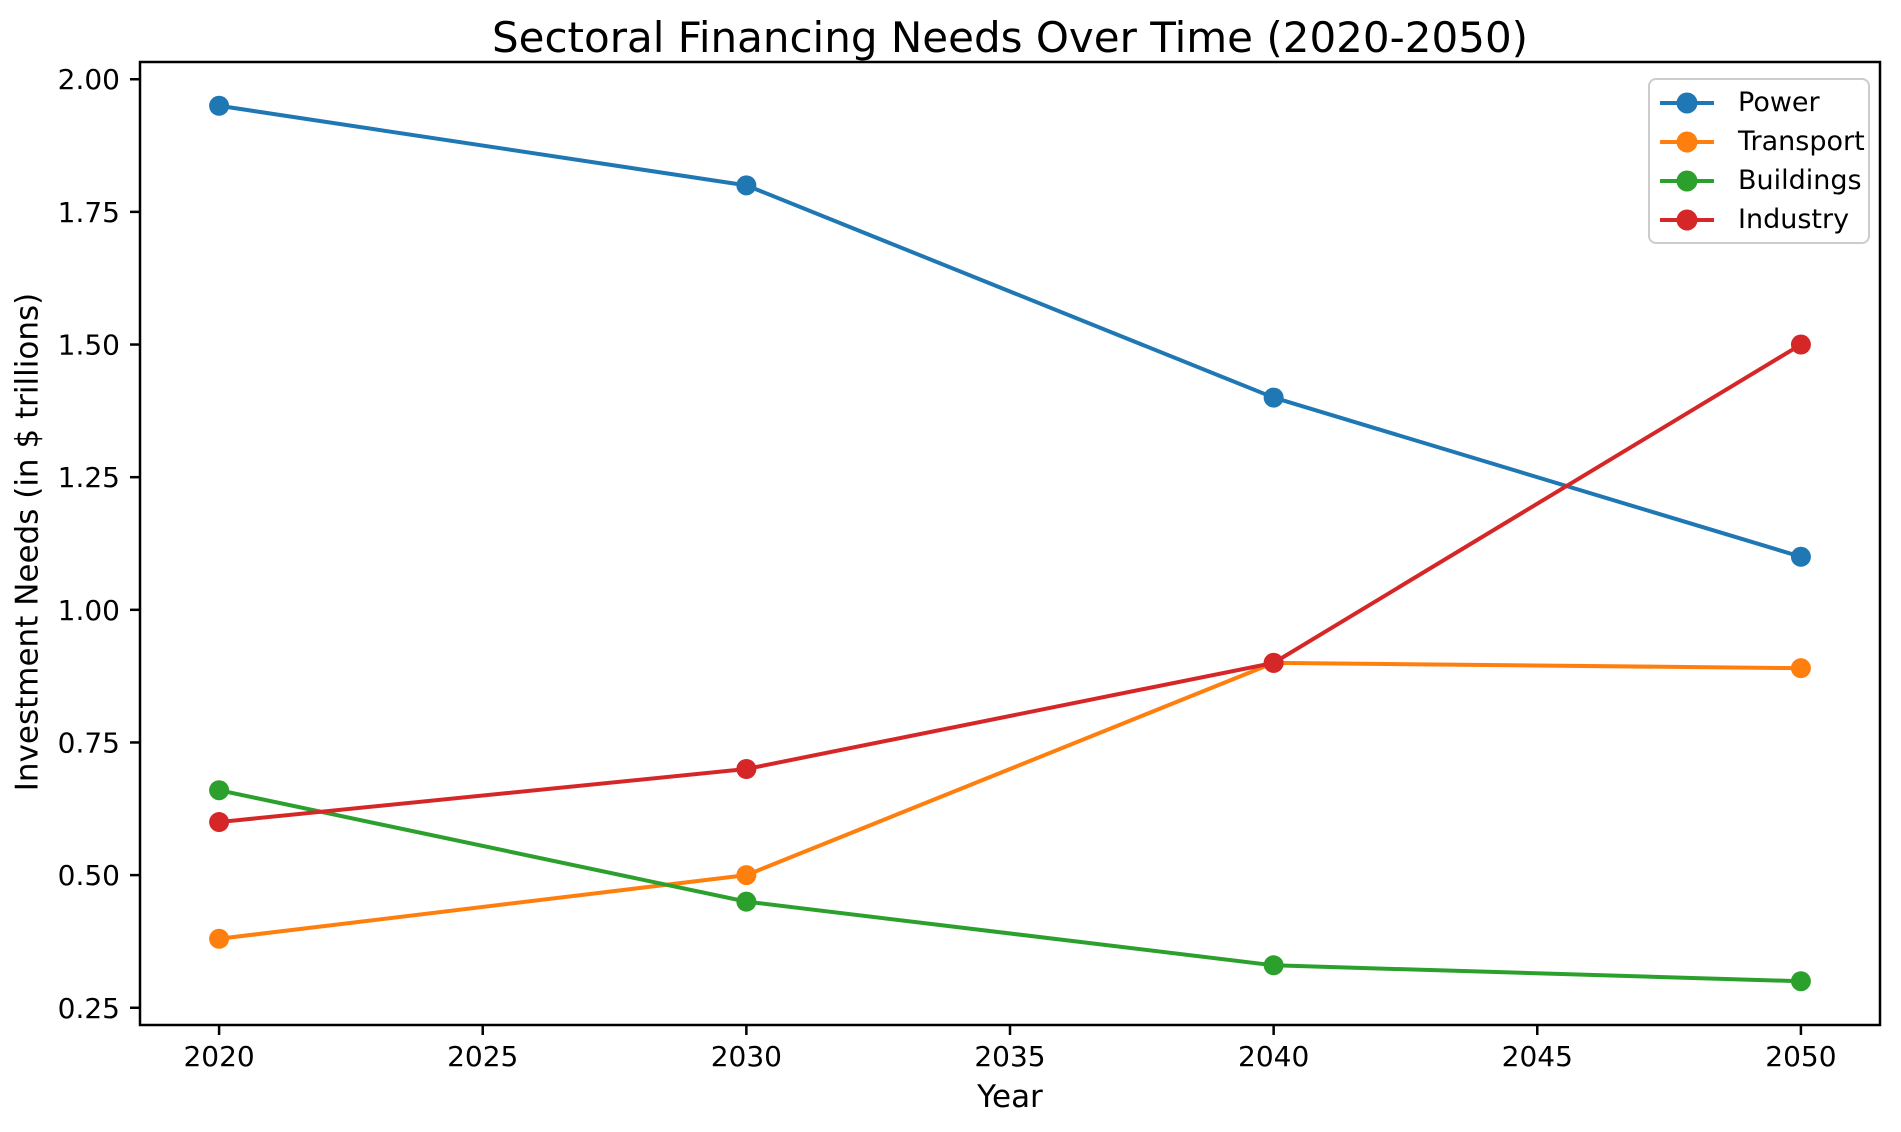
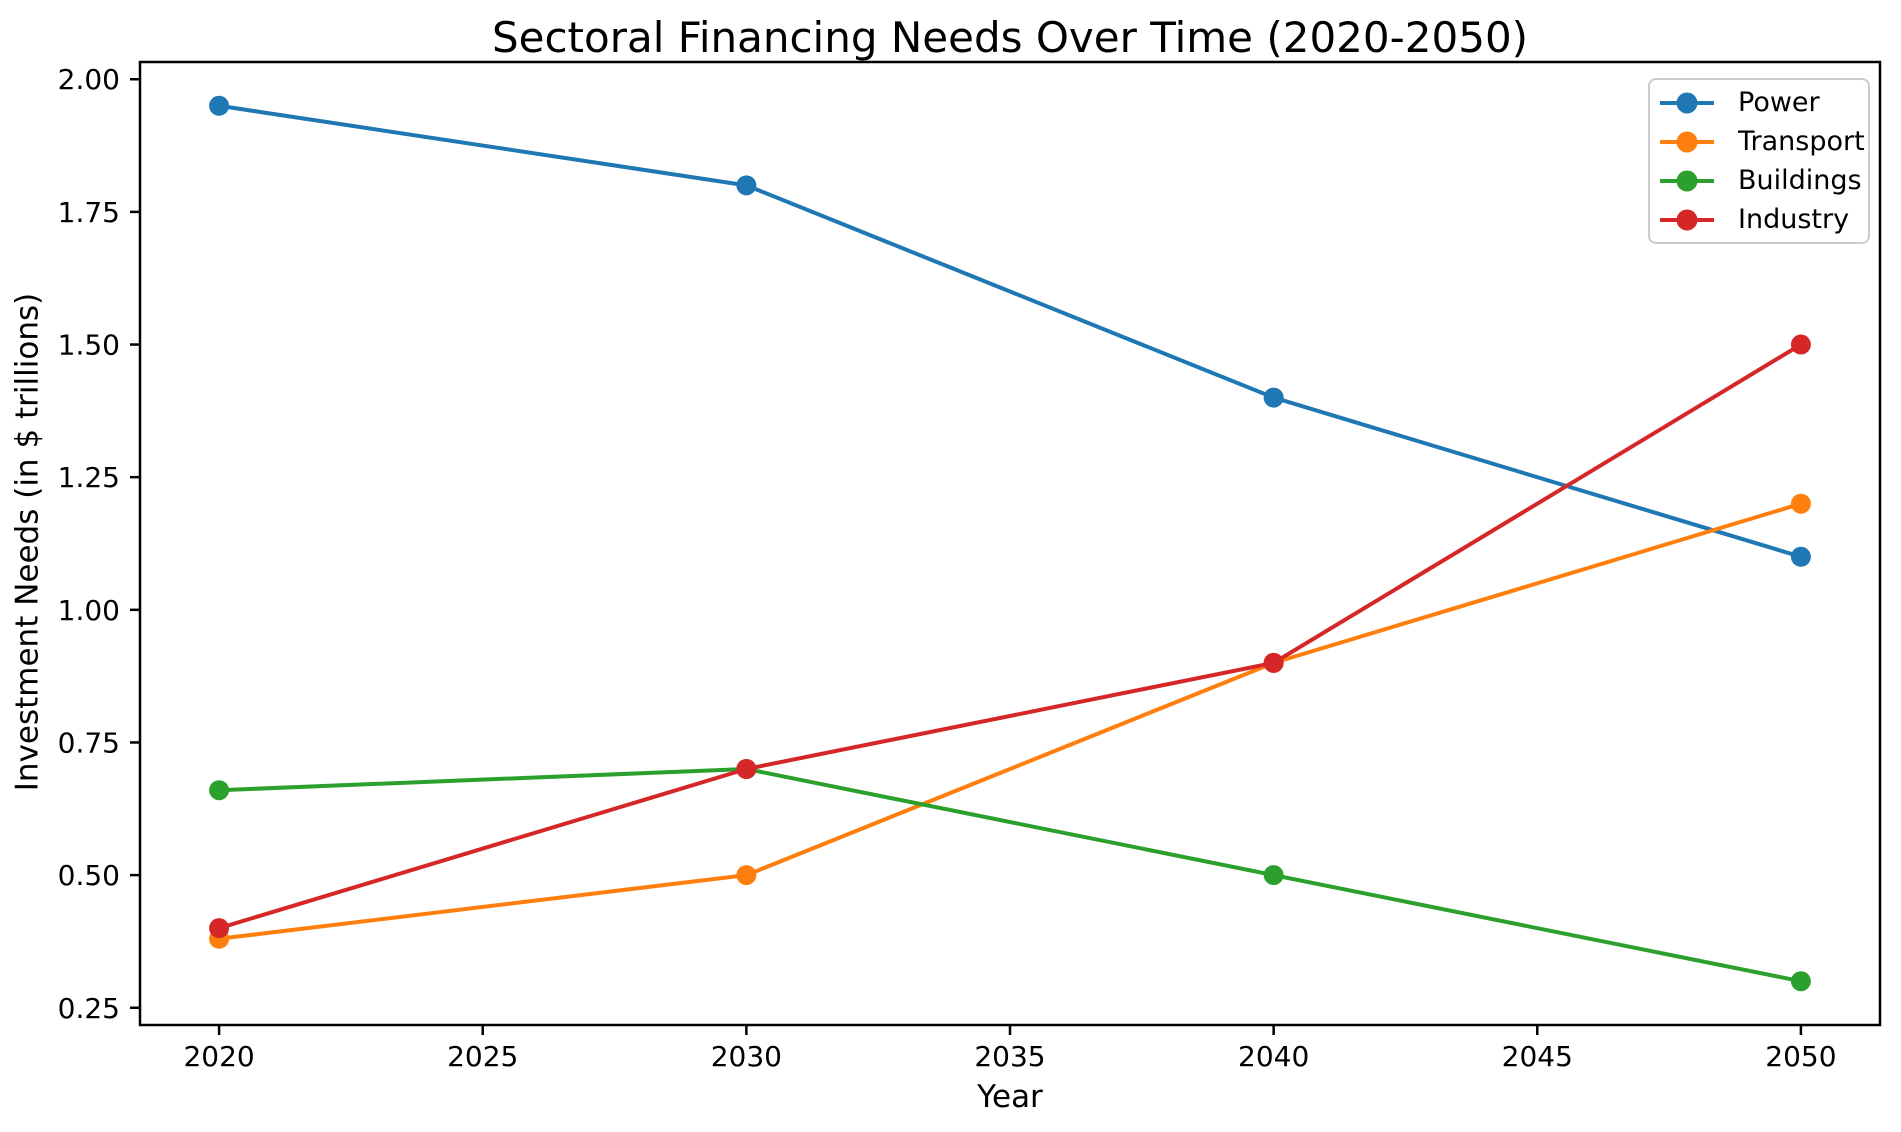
Industry/2020: 0.6 -> 0.4
Buildings/2030: 0.45 -> 0.70
Buildings/2040: 0.33 -> 0.50
Transport/2050: 0.89 -> 1.20
